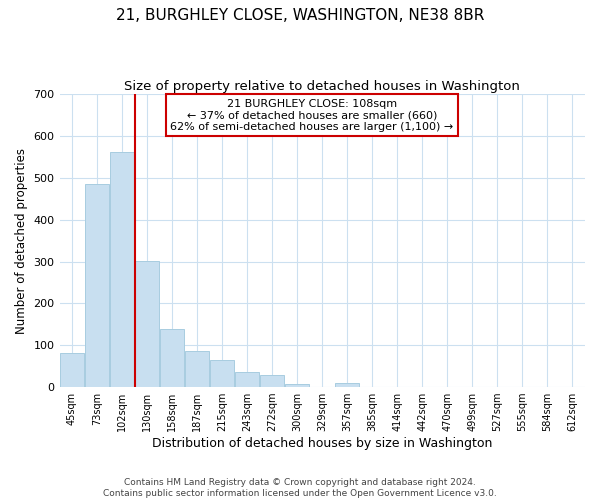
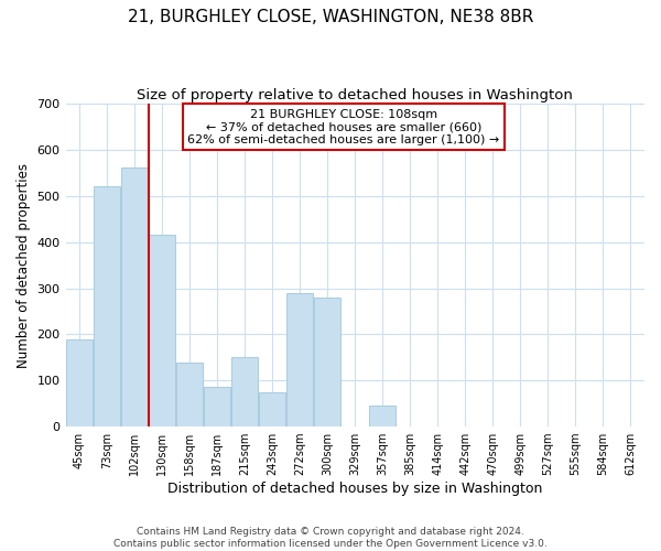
45sqm: 82 -> 190
73sqm: 485 -> 520
130sqm: 302 -> 415
215sqm: 65 -> 150
243sqm: 35 -> 75
272sqm: 30 -> 290
300sqm: 8 -> 280
357sqm: 10 -> 45
